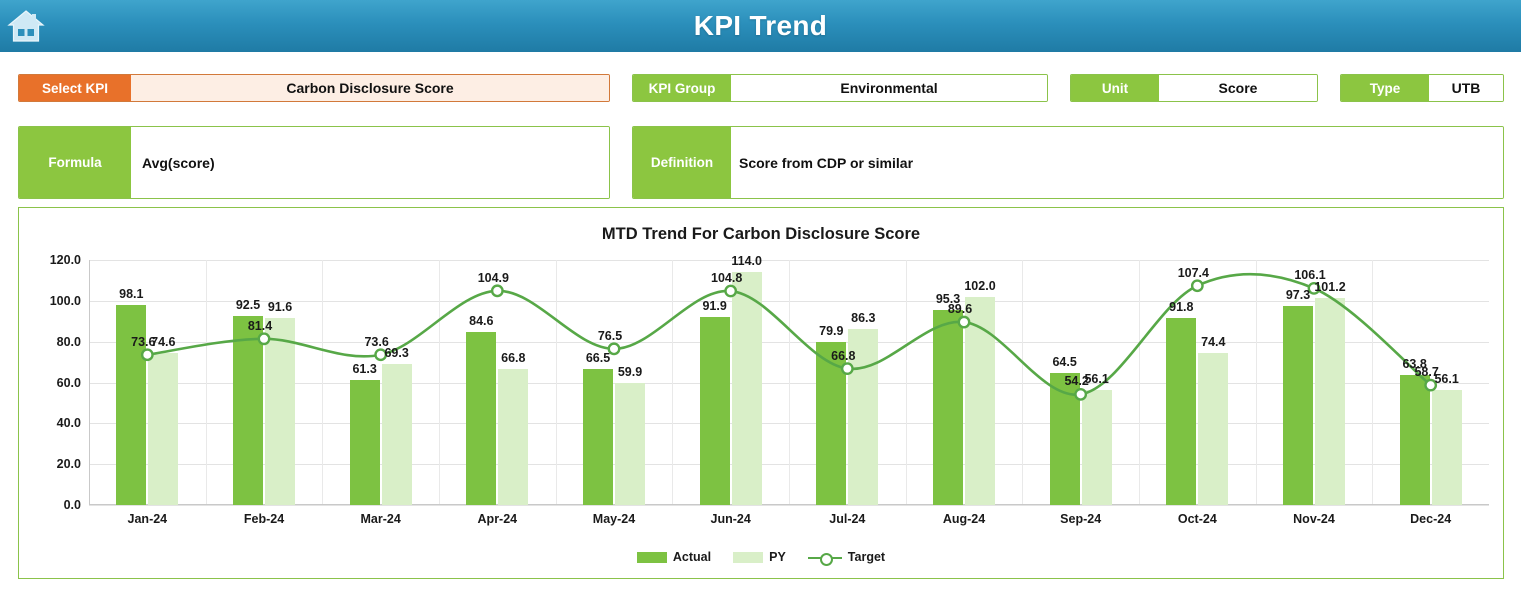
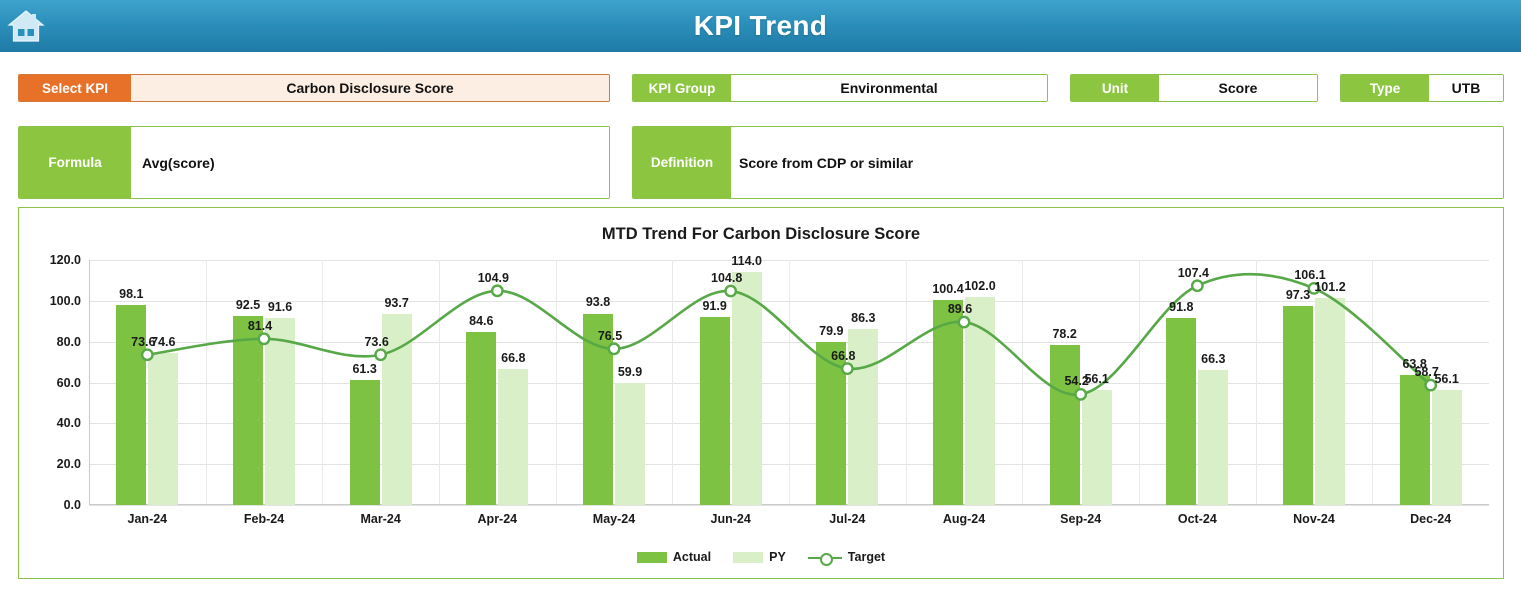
PY/Mar-24: 69.3 -> 93.7
Actual/May-24: 66.5 -> 93.8
Actual/Aug-24: 95.3 -> 100.4
Actual/Sep-24: 64.5 -> 78.2
PY/Oct-24: 74.4 -> 66.3
